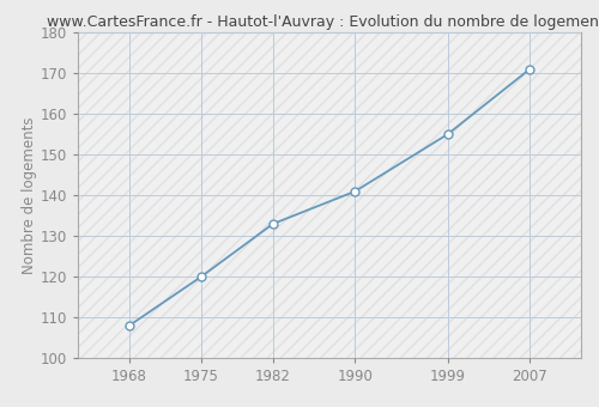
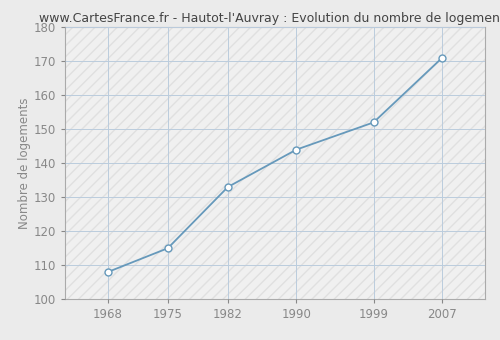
1975: 120 -> 115
1990: 141 -> 144
1999: 155 -> 152
